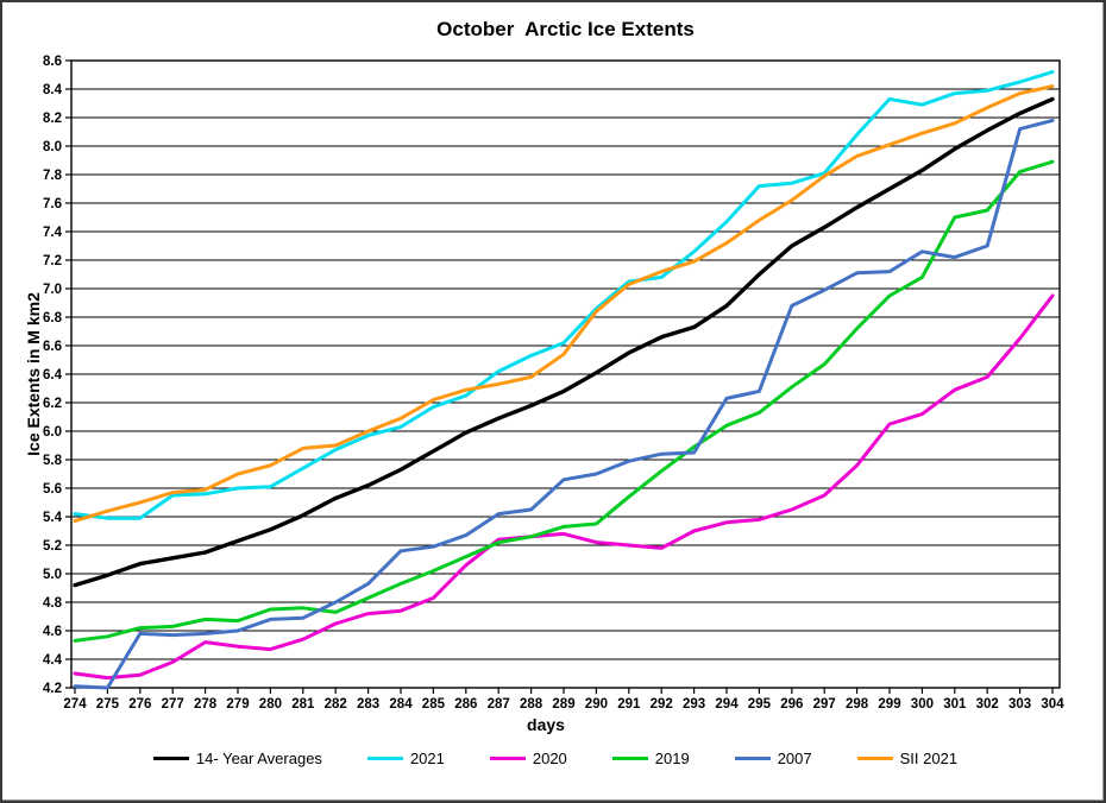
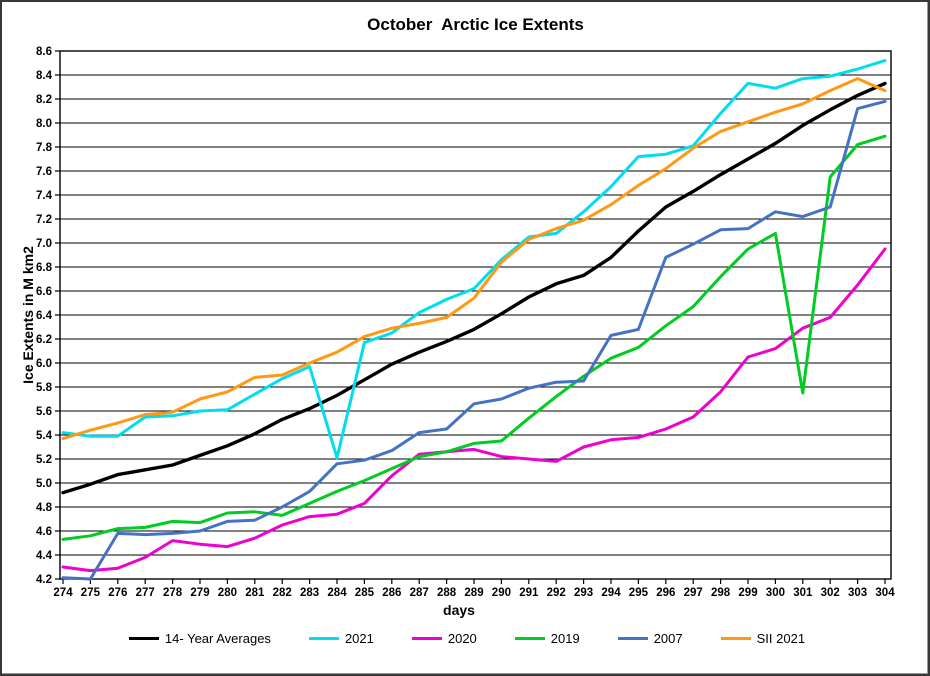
2021/284: 6.03 -> 5.21
2019/301: 7.50 -> 5.75
SII 2021/304: 8.42 -> 8.27
